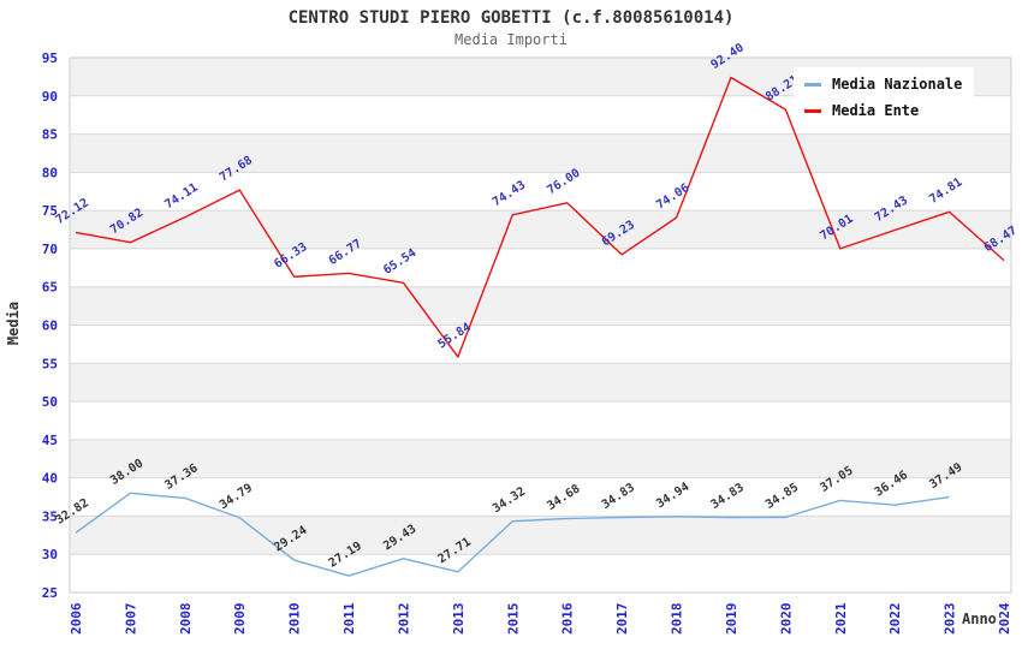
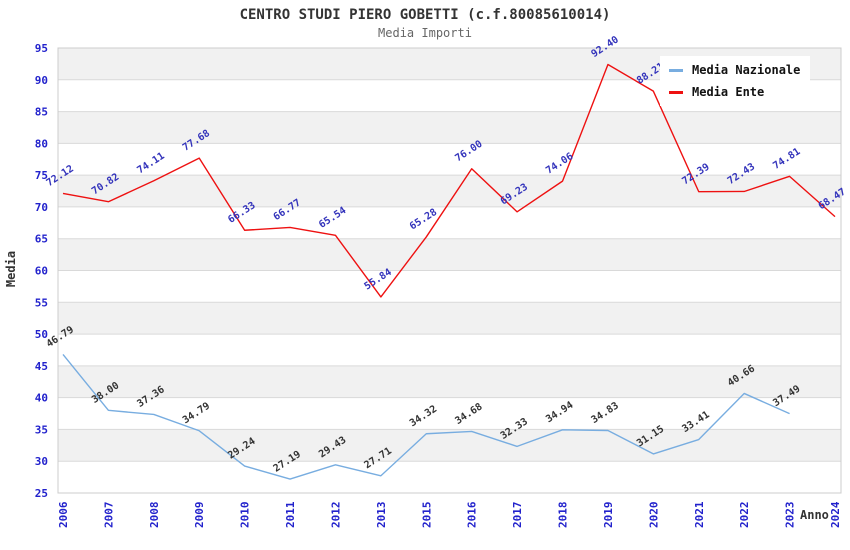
Media Nazionale/2006: 32.82 -> 46.79
Media Ente/2015: 74.43 -> 65.28
Media Nazionale/2017: 34.83 -> 32.33
Media Nazionale/2020: 34.85 -> 31.15
Media Nazionale/2021: 37.05 -> 33.41
Media Ente/2021: 70.01 -> 72.39
Media Nazionale/2022: 36.46 -> 40.66
